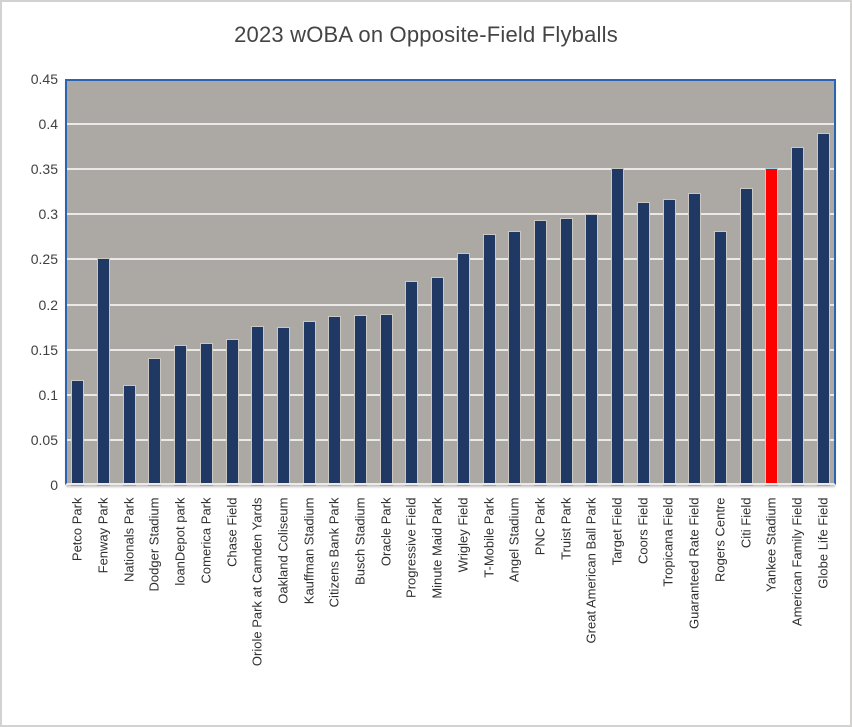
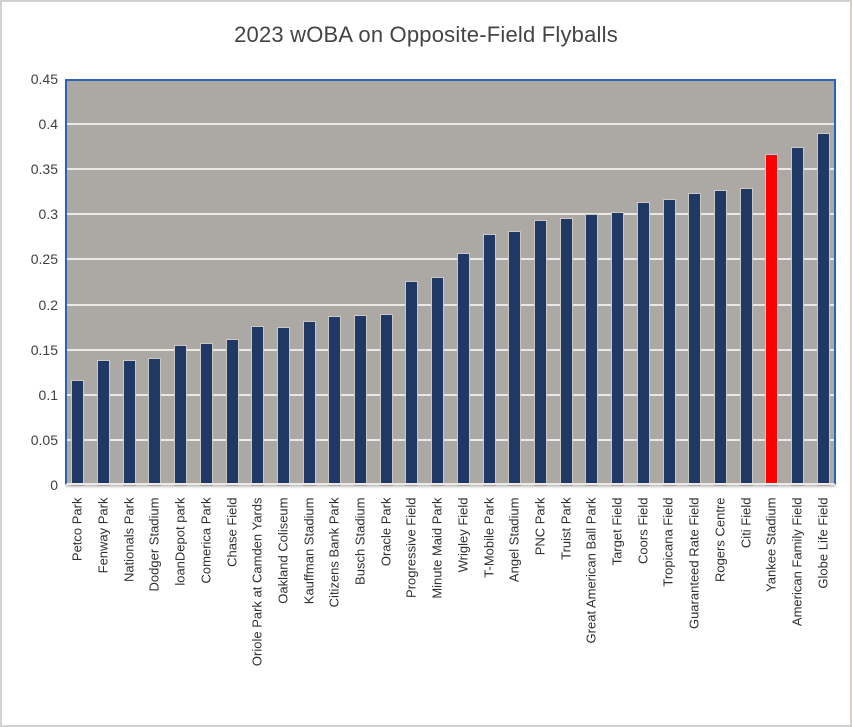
Fenway Park: 0.25 -> 0.14
Nationals Park: 0.11 -> 0.14
Target Field: 0.35 -> 0.30
Rogers Centre: 0.28 -> 0.33
Yankee Stadium: 0.35 -> 0.37
